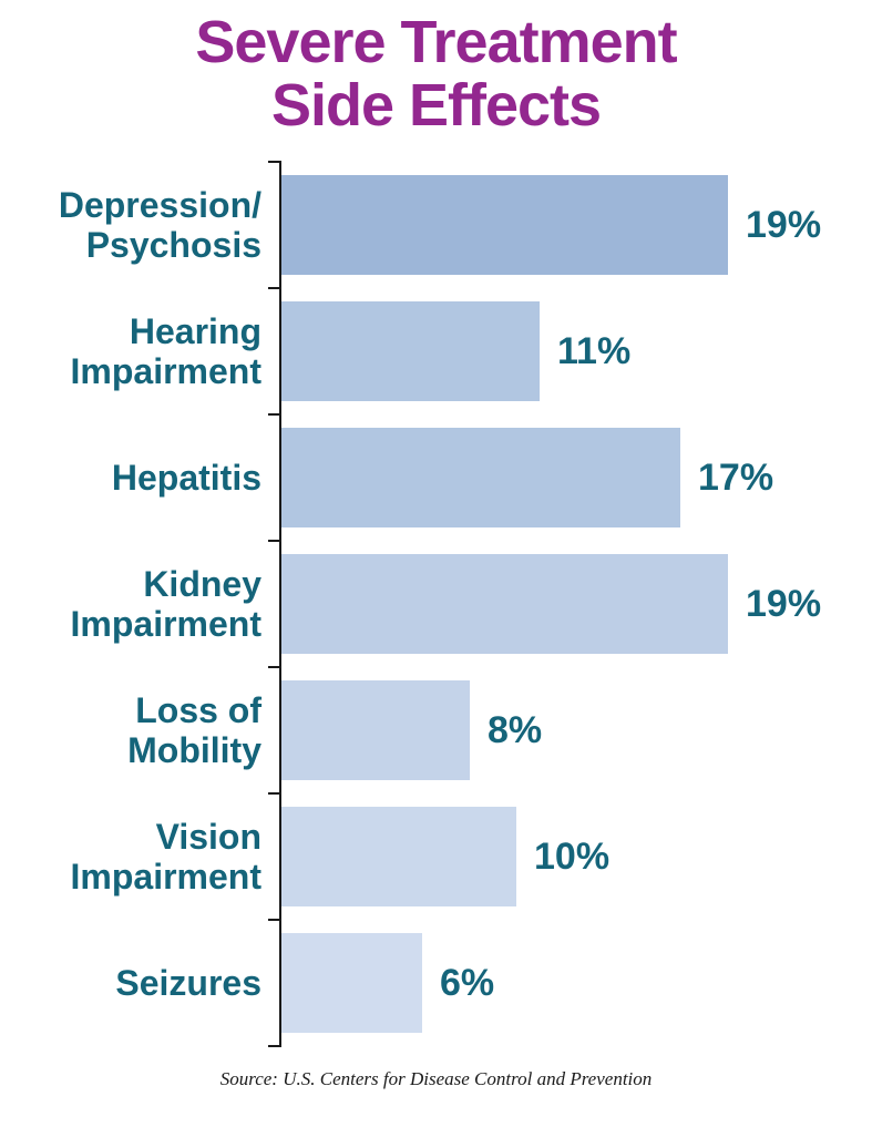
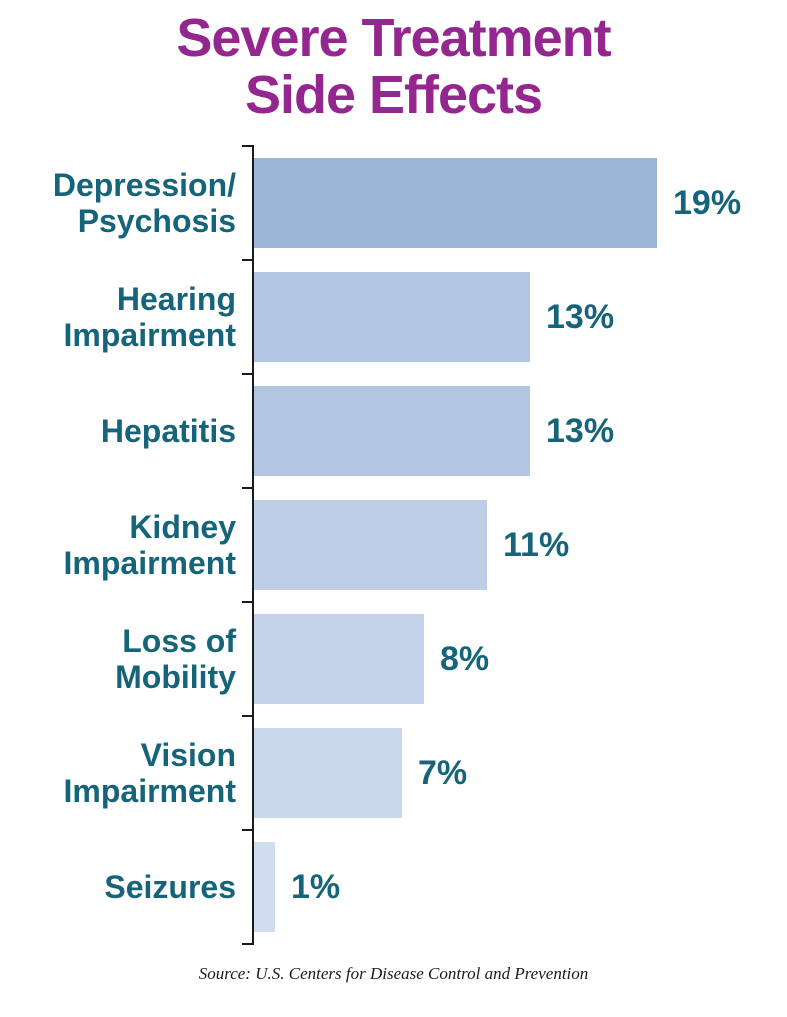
Hearing Impairment: 11% -> 13%
Hepatitis: 17% -> 13%
Kidney Impairment: 19% -> 11%
Vision Impairment: 10% -> 7%
Seizures: 6% -> 1%
